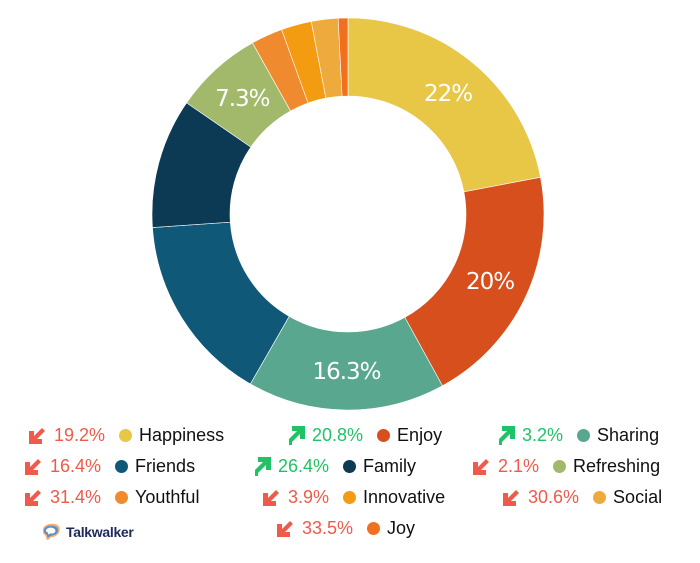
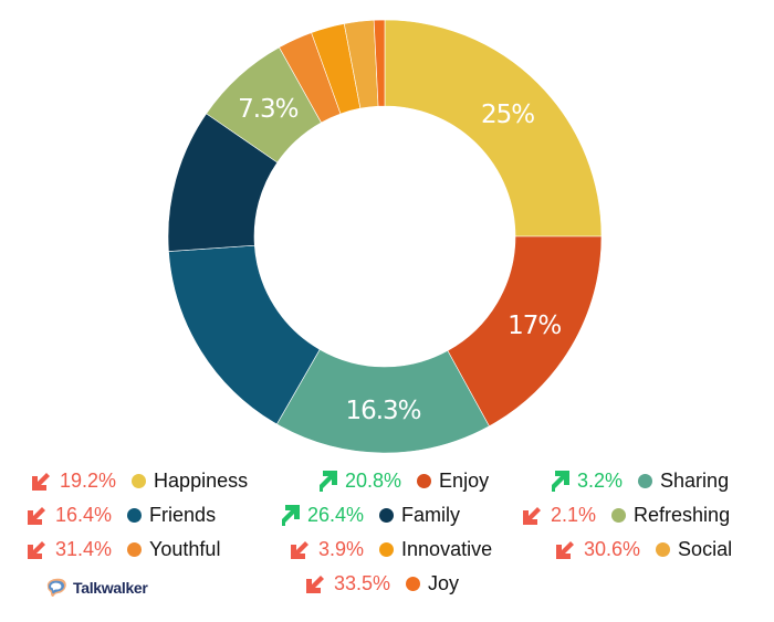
Happiness: 22% -> 25%
Enjoy: 20% -> 17%
